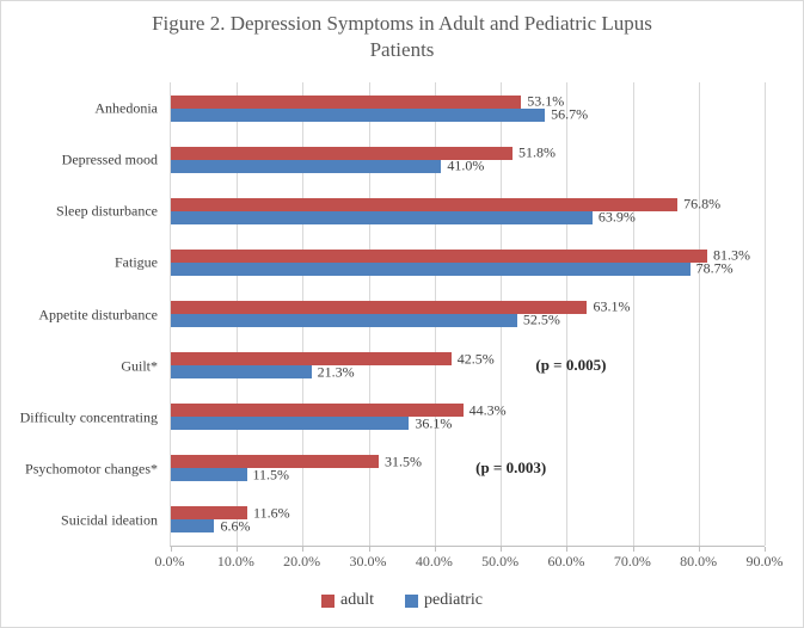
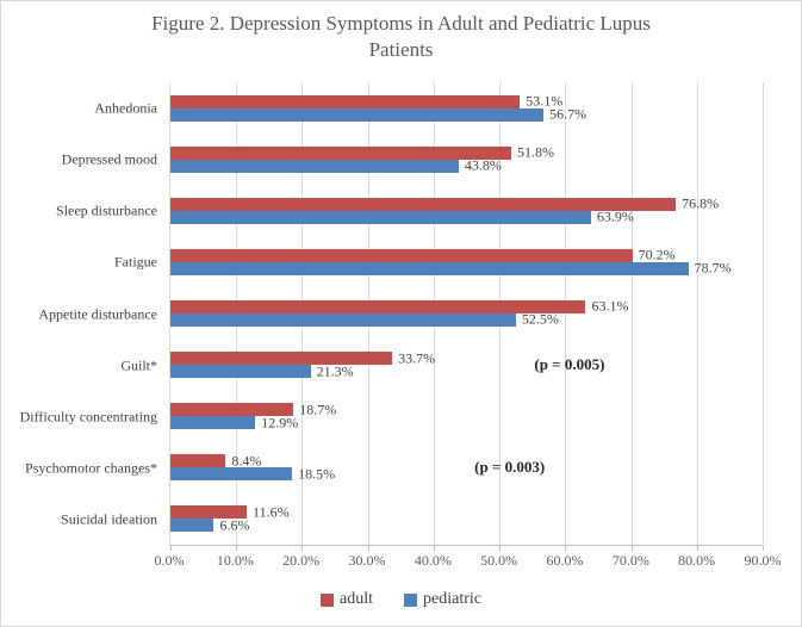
pediatric/Depressed mood: 41.0% -> 43.8%
adult/Fatigue: 81.3% -> 70.2%
adult/Guilt*: 42.5% -> 33.7%
adult/Difficulty concentrating: 44.3% -> 18.7%
pediatric/Difficulty concentrating: 36.1% -> 12.9%
adult/Psychomotor changes*: 31.5% -> 8.4%
pediatric/Psychomotor changes*: 11.5% -> 18.5%
